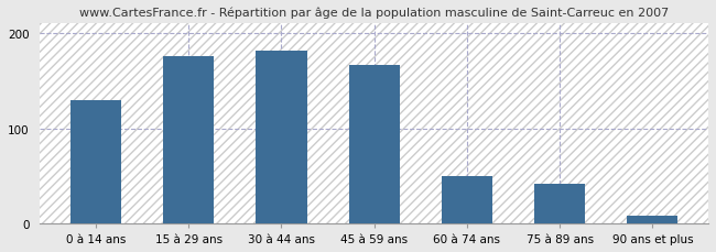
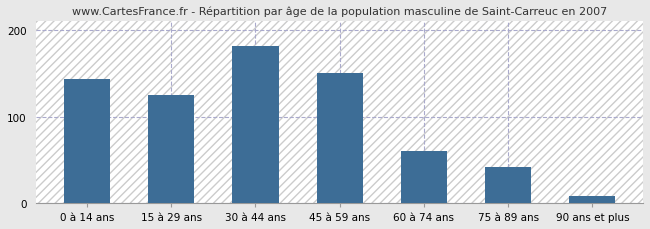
0 à 14 ans: 130 -> 143
15 à 29 ans: 176 -> 125
45 à 59 ans: 166 -> 150
60 à 74 ans: 50 -> 60
